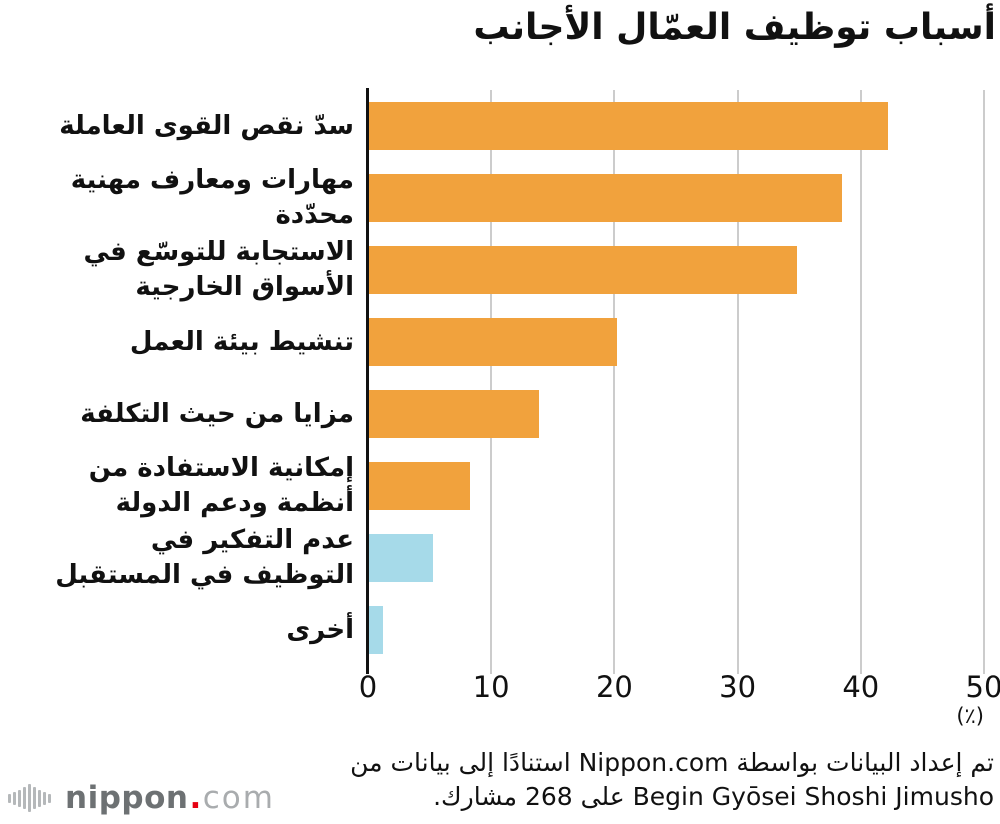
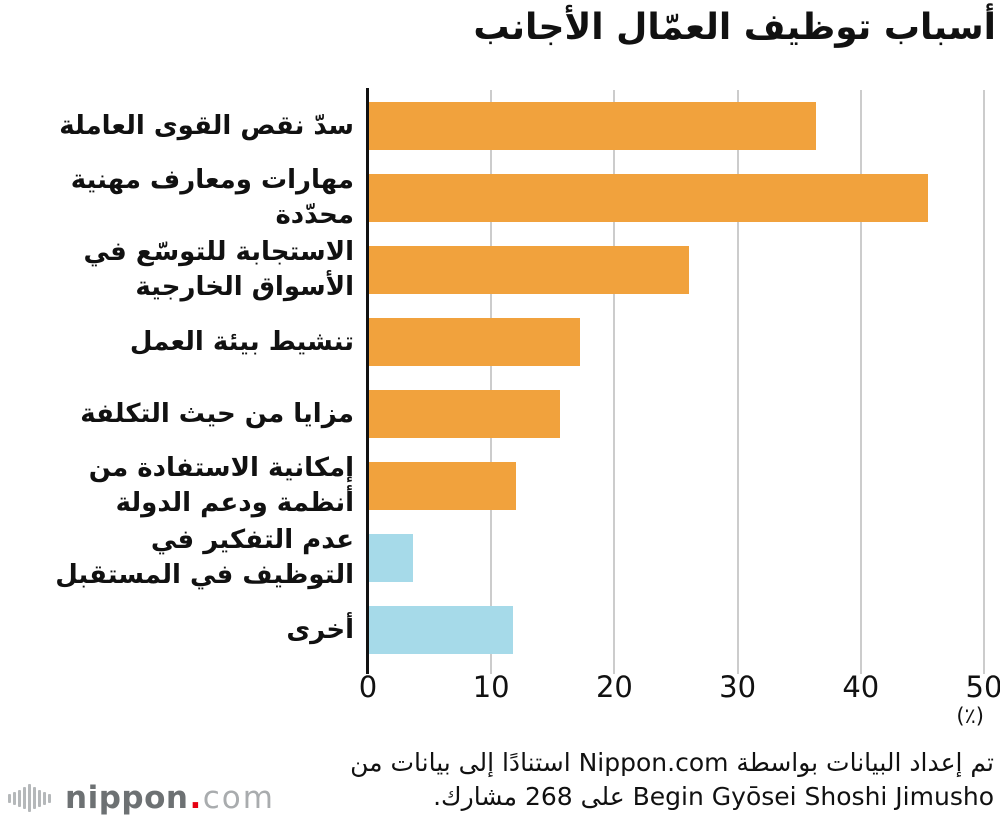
سدّ نقص القوى العاملة: 42.1 -> 36.3
مهارات ومعارف مهنية محدّدة: 38.4 -> 45.4
الاستجابة للتوسّع في الأسواق الخارجية: 34.7 -> 26.0
تنشيط بيئة العمل: 20.1 -> 17.1
مزايا من حيث التكلفة: 13.8 -> 15.5
إمكانية الاستفادة من أنظمة ودعم الدولة: 8.2 -> 11.9
عدم التفكير في التوظيف في المستقبل: 5.2 -> 3.6
أخرى: 1.1 -> 11.7
